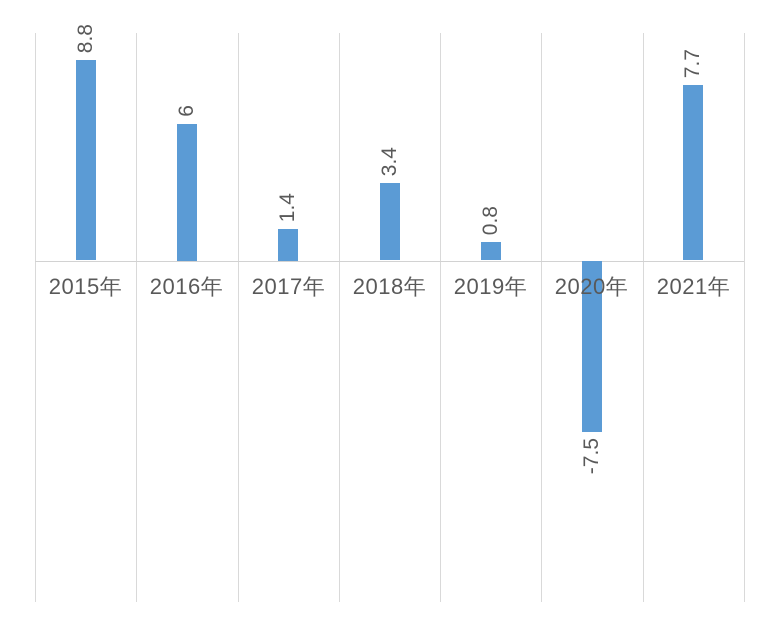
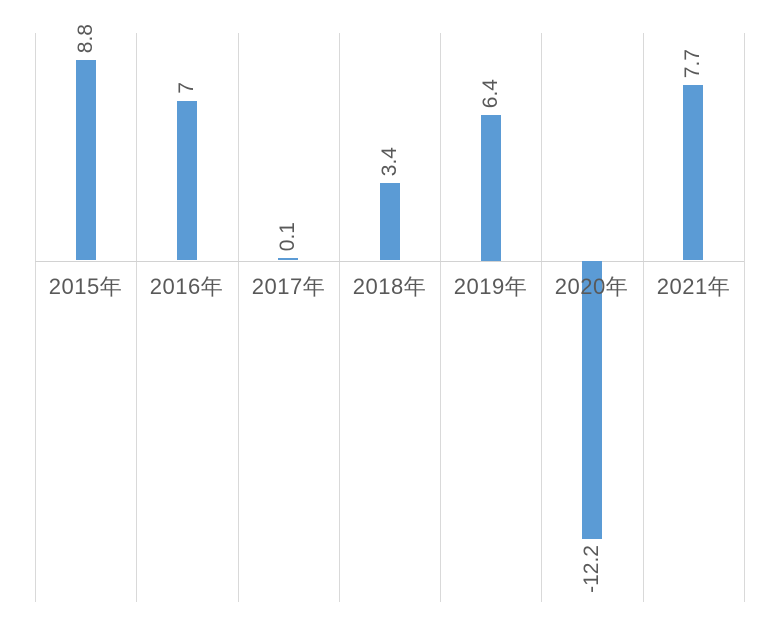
2016年: 6 -> 7
2017年: 1.4 -> 0.1
2019年: 0.8 -> 6.4
2020年: -7.5 -> -12.2
